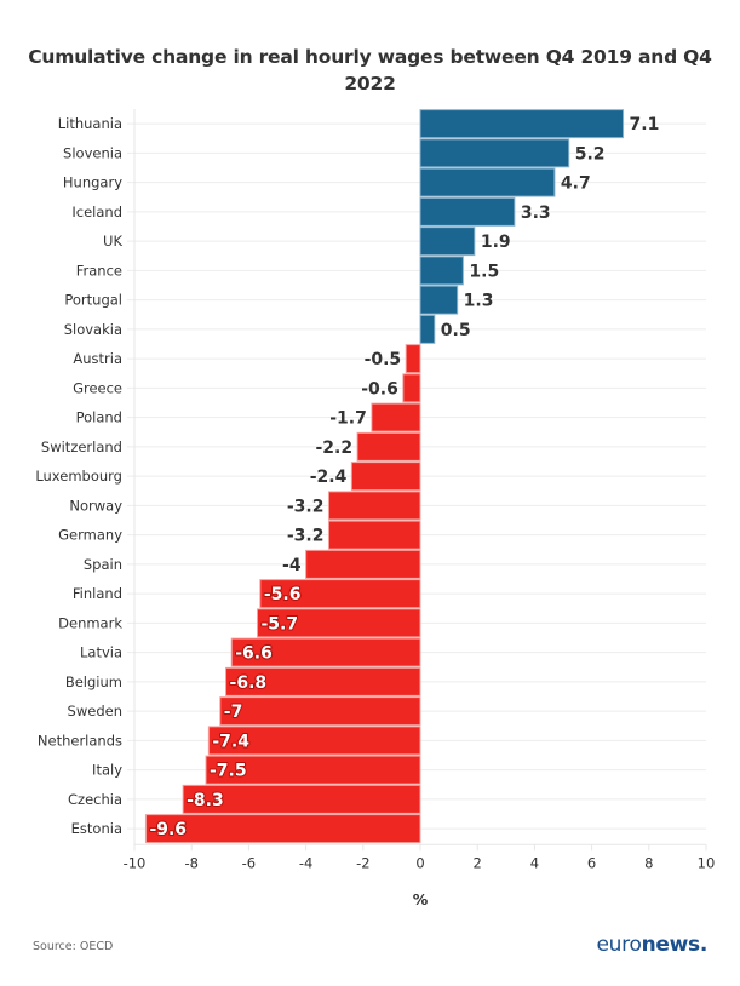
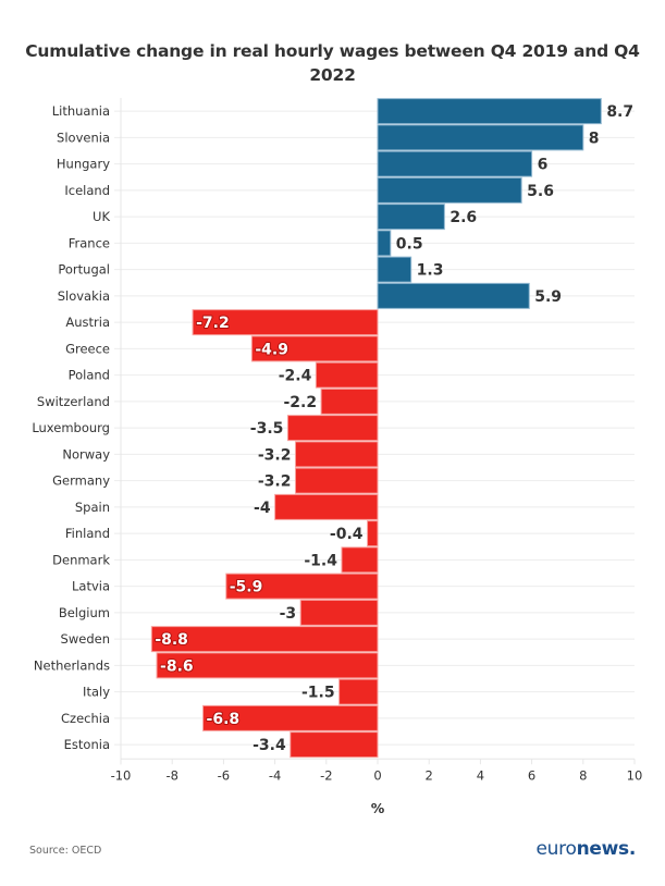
Lithuania: 7.1 -> 8.7
Slovenia: 5.2 -> 8
Hungary: 4.7 -> 6
Iceland: 3.3 -> 5.6
UK: 1.9 -> 2.6
France: 1.5 -> 0.5
Slovakia: 0.5 -> 5.9
Austria: -0.5 -> -7.2
Greece: -0.6 -> -4.9
Poland: -1.7 -> -2.4
Luxembourg: -2.4 -> -3.5
Finland: -5.6 -> -0.4
Denmark: -5.7 -> -1.4
Latvia: -6.6 -> -5.9
Belgium: -6.8 -> -3
Sweden: -7 -> -8.8
Netherlands: -7.4 -> -8.6
Italy: -7.5 -> -1.5
Czechia: -8.3 -> -6.8
Estonia: -9.6 -> -3.4
